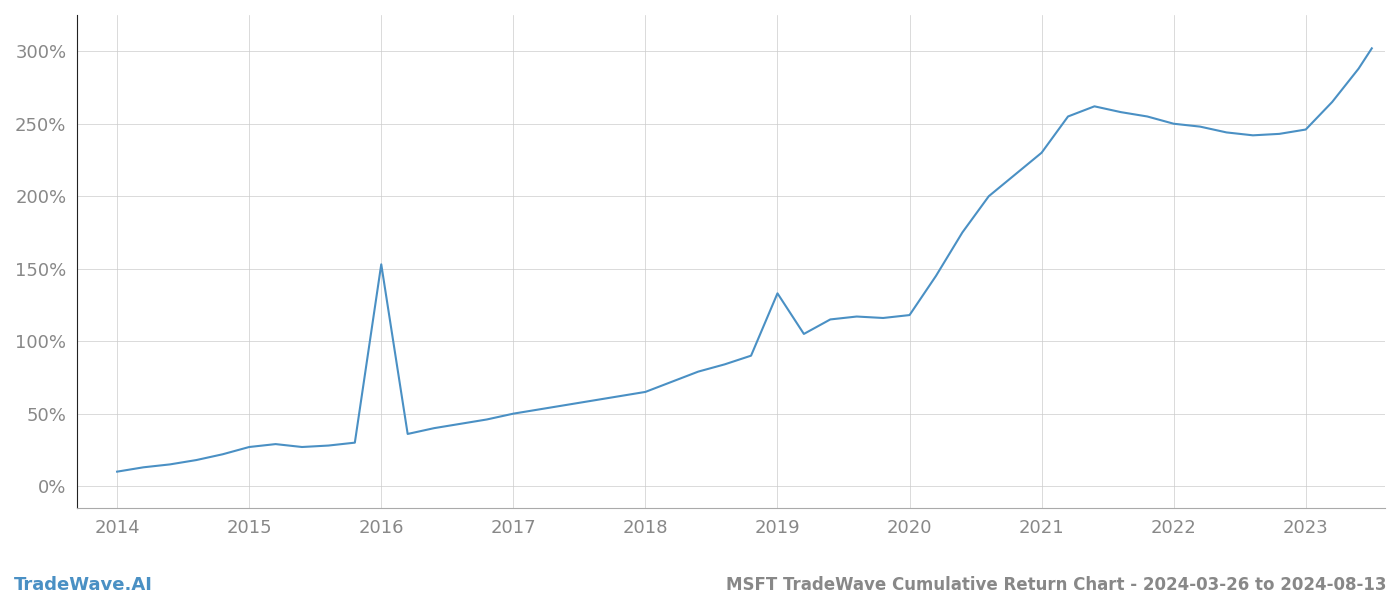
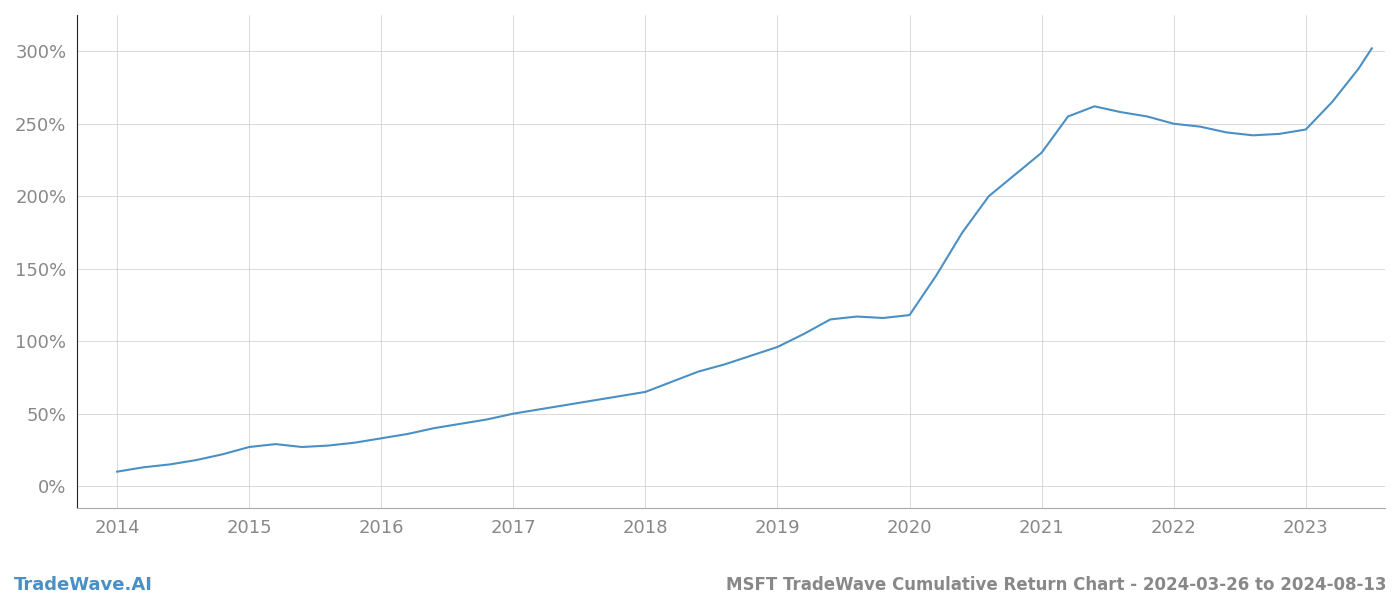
2016: 153% -> 33%
2019: 133% -> 96%
